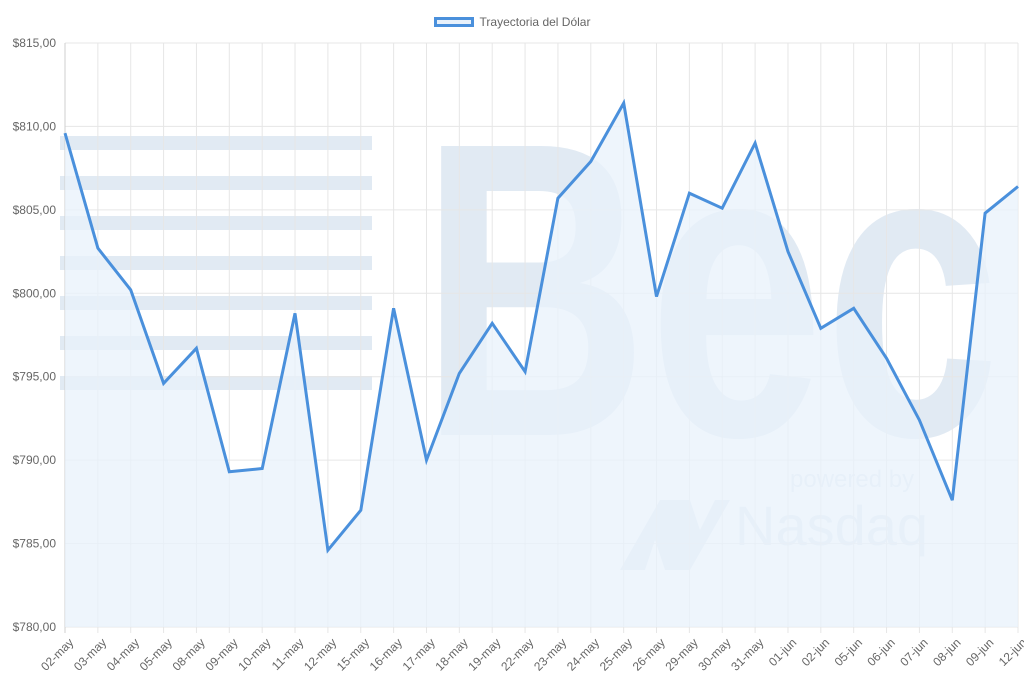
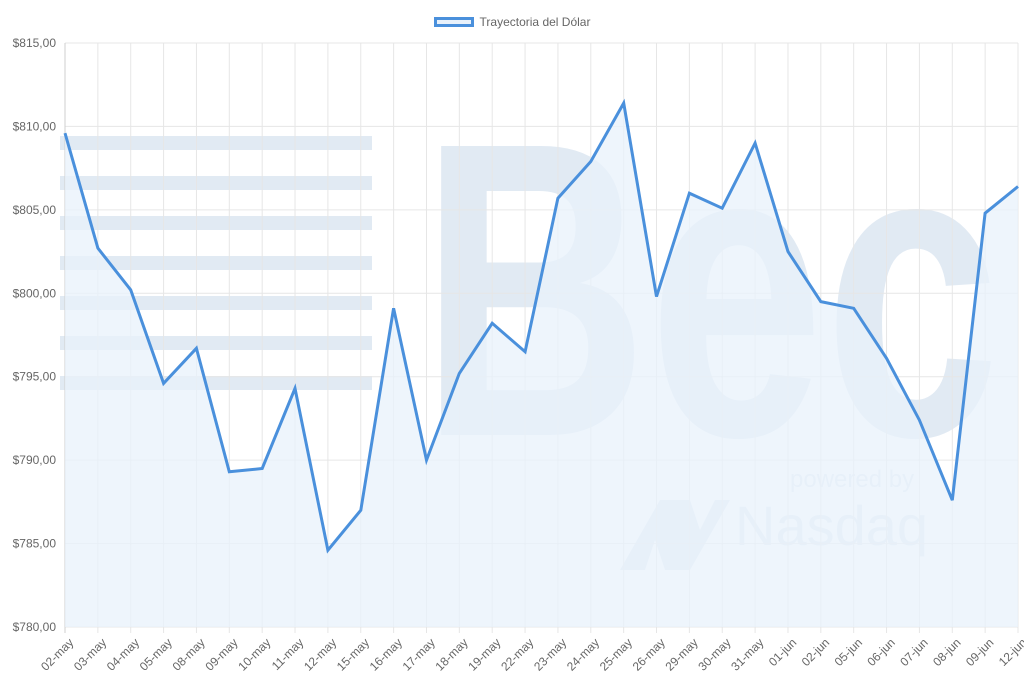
11-may: $798,8 -> $794,3
22-may: $795,3 -> $796,5
02-jun: $797,9 -> $799,5
